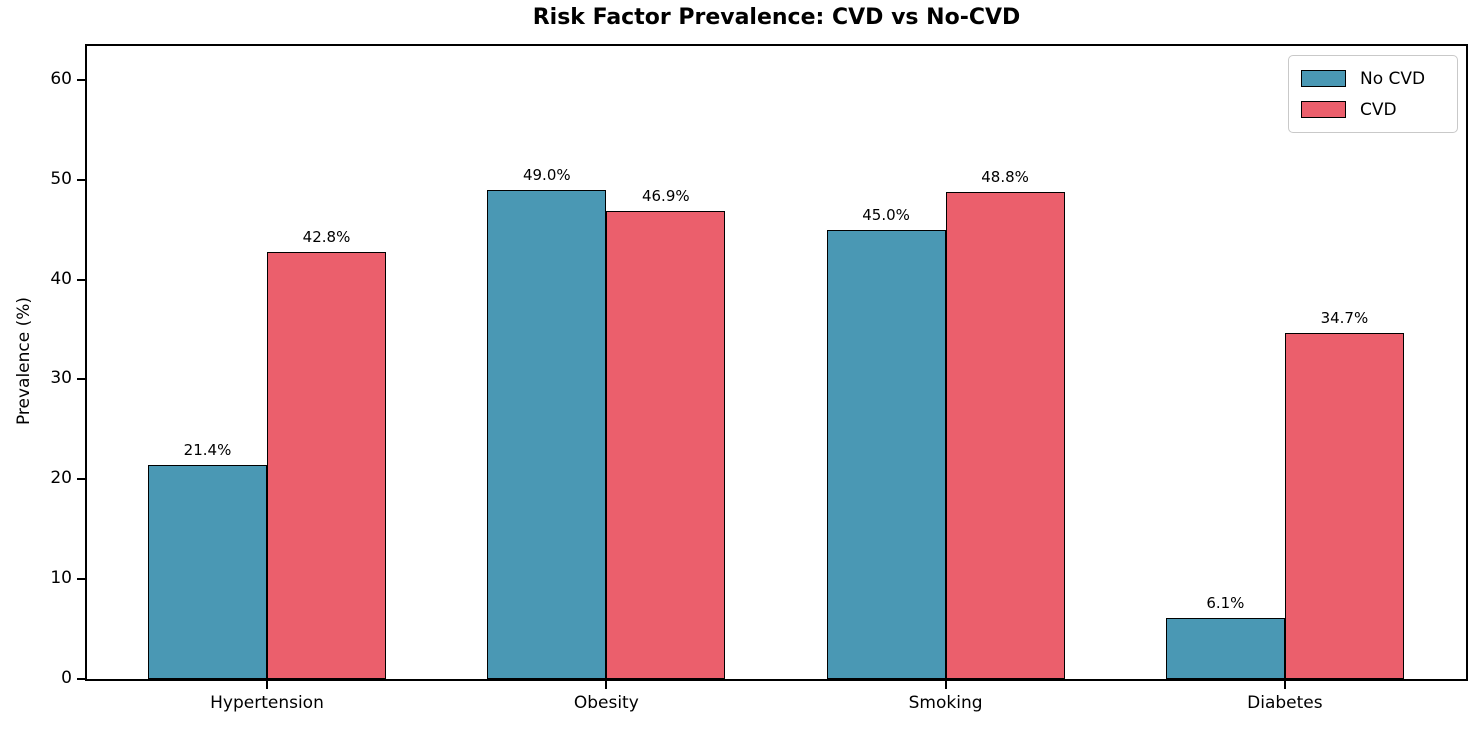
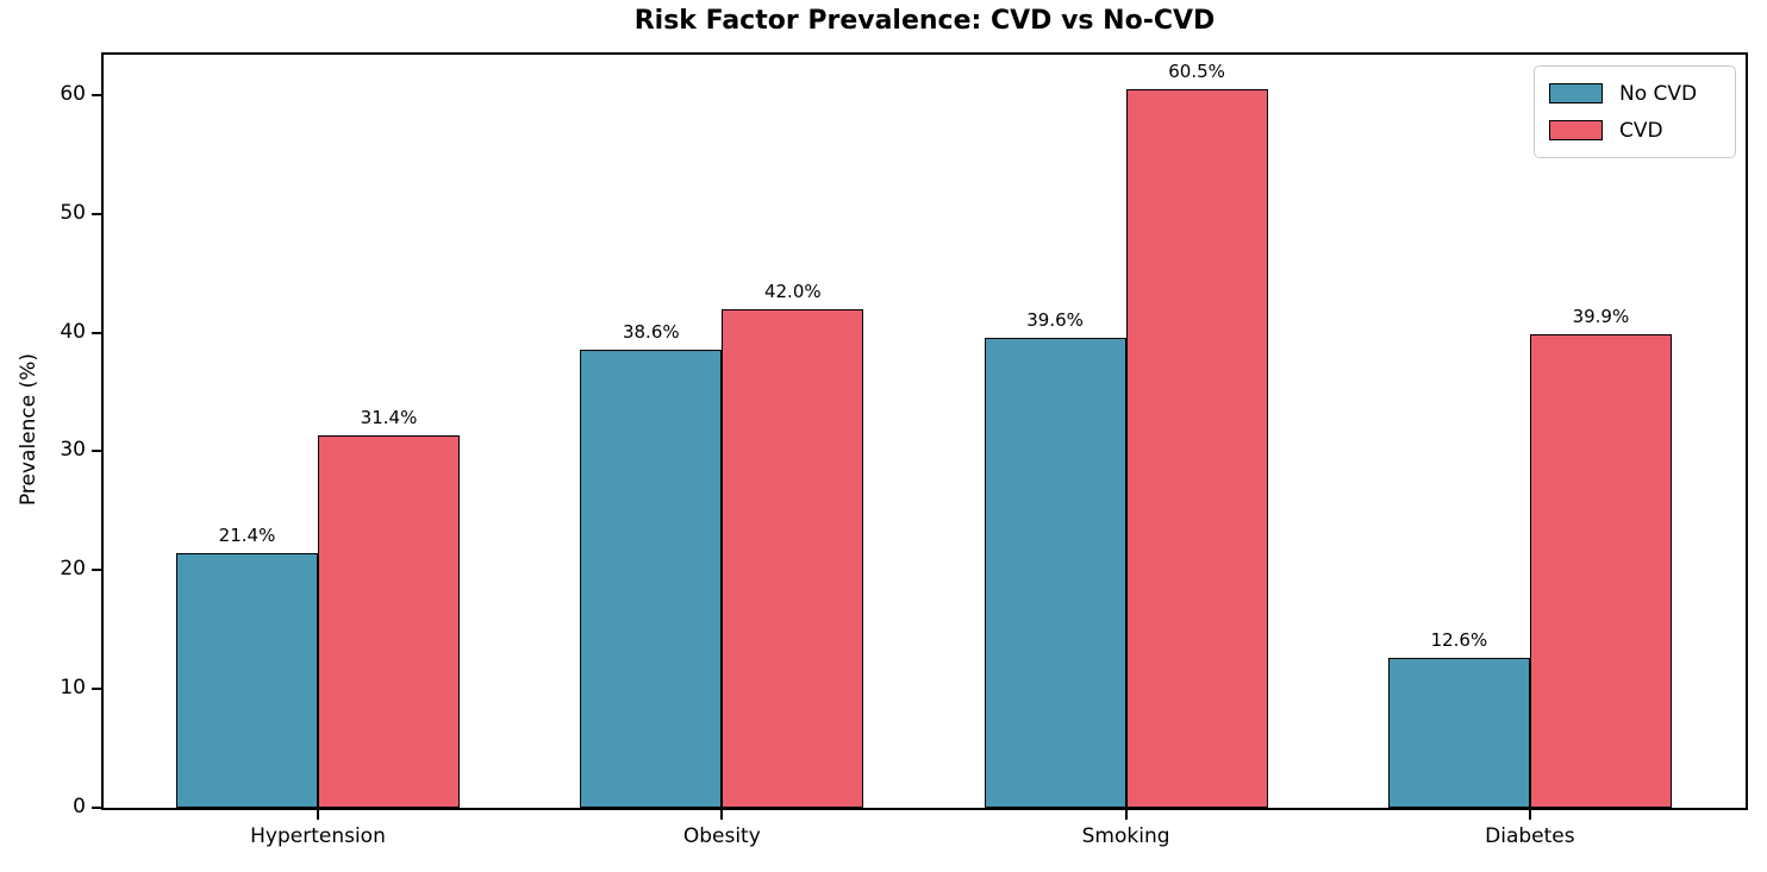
CVD/Hypertension: 42.8% -> 31.4%
No CVD/Obesity: 49.0% -> 38.6%
CVD/Obesity: 46.9% -> 42.0%
No CVD/Smoking: 45.0% -> 39.6%
CVD/Smoking: 48.8% -> 60.5%
No CVD/Diabetes: 6.1% -> 12.6%
CVD/Diabetes: 34.7% -> 39.9%
